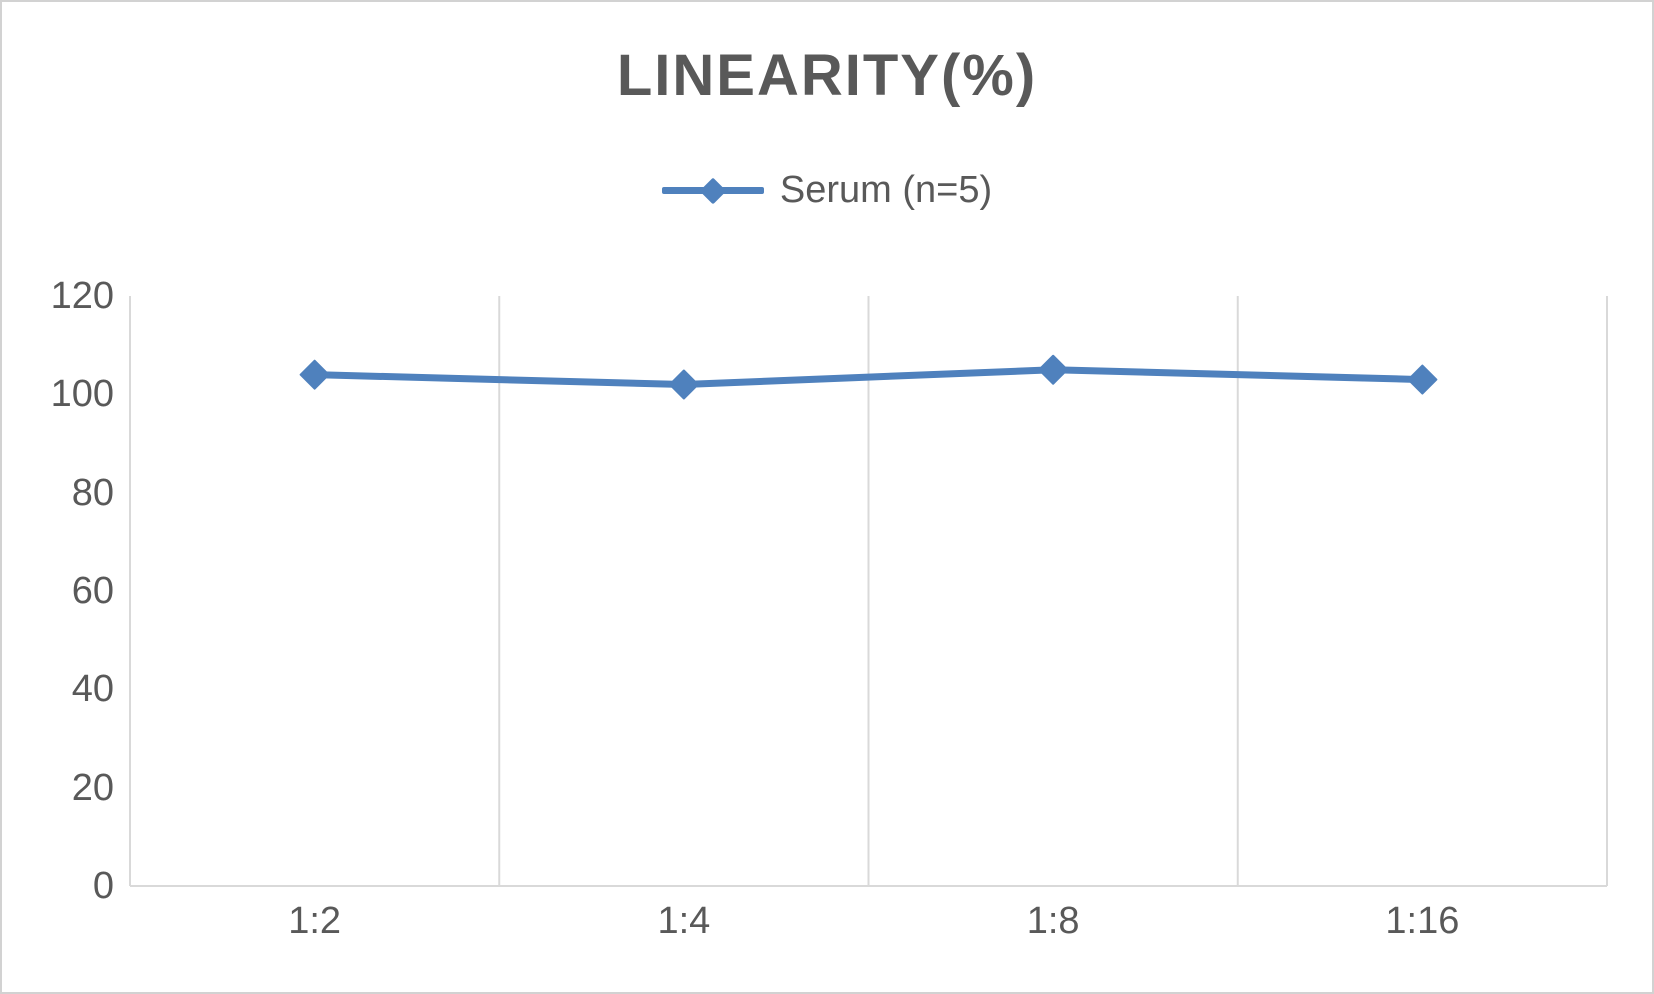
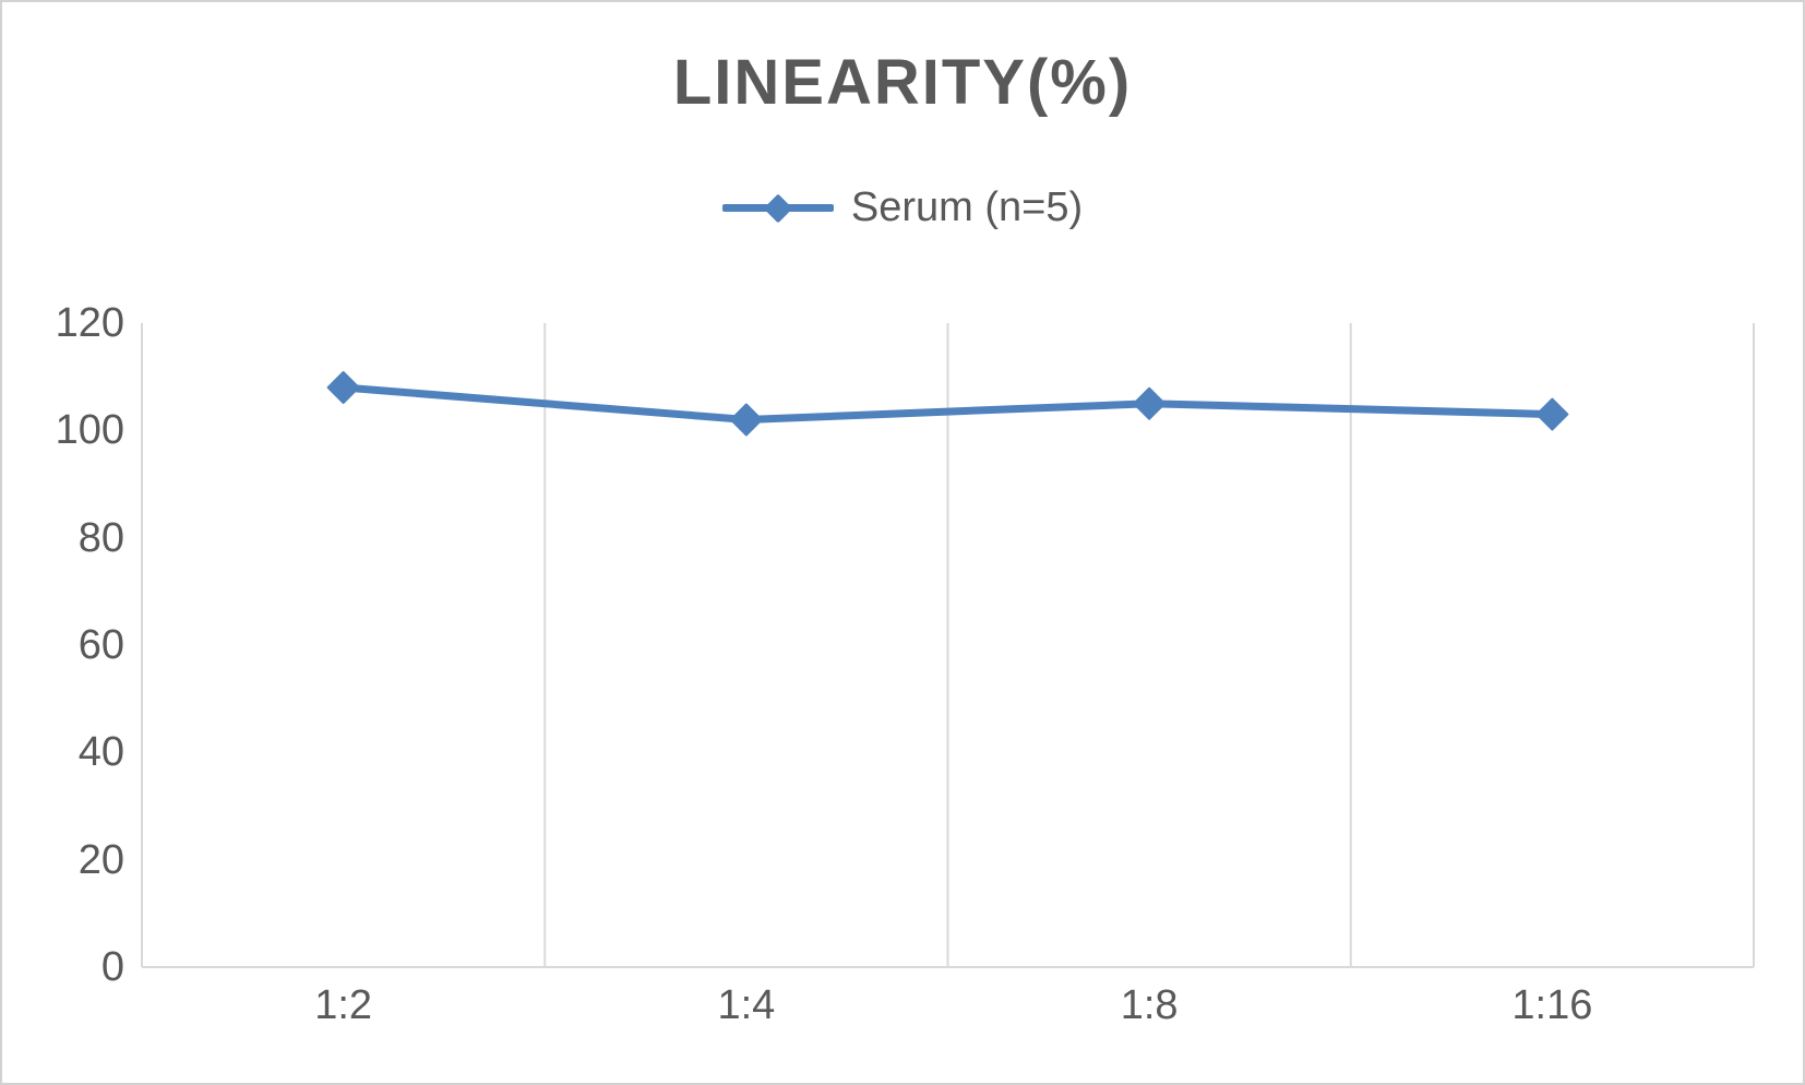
1:2: 104 -> 108
